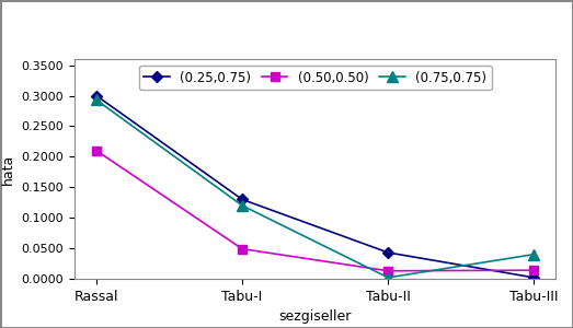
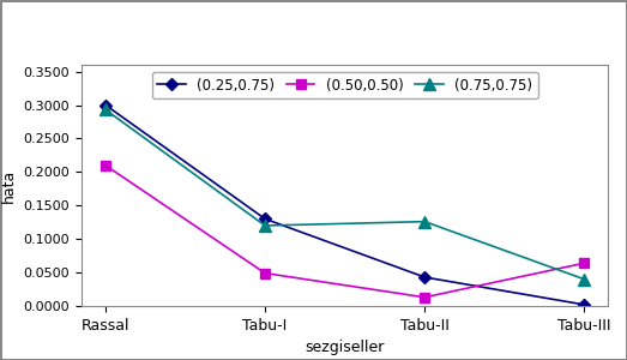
(0.75,0.75)/Tabu-II: 0.002 -> 0.126
(0.50,0.50)/Tabu-III: 0.014 -> 0.064
